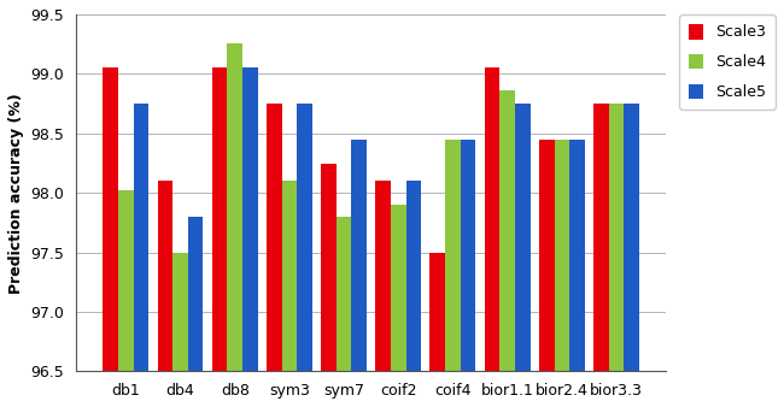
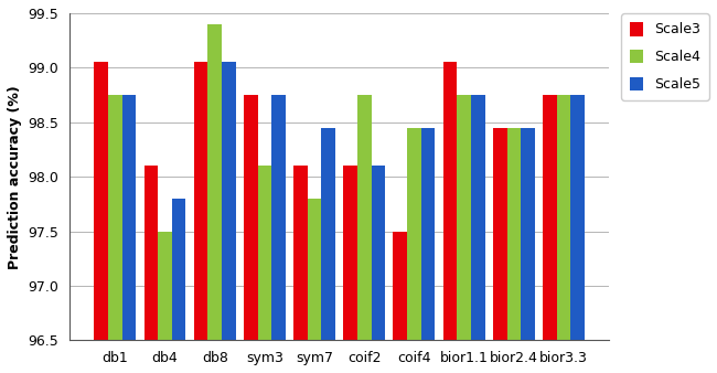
Scale4/db1: 98.02 -> 98.75
Scale4/db8: 99.26 -> 99.40
Scale3/sym7: 98.24 -> 98.10
Scale4/coif2: 97.90 -> 98.75
Scale4/bior1.1: 98.86 -> 98.75
